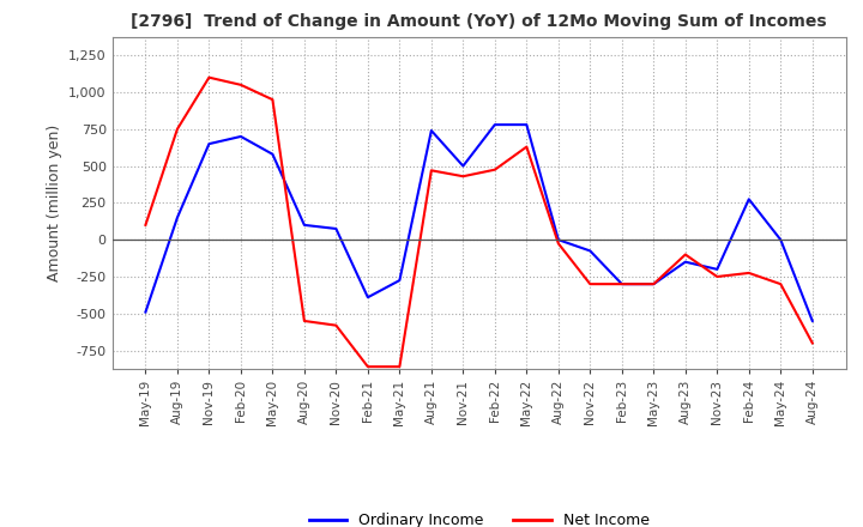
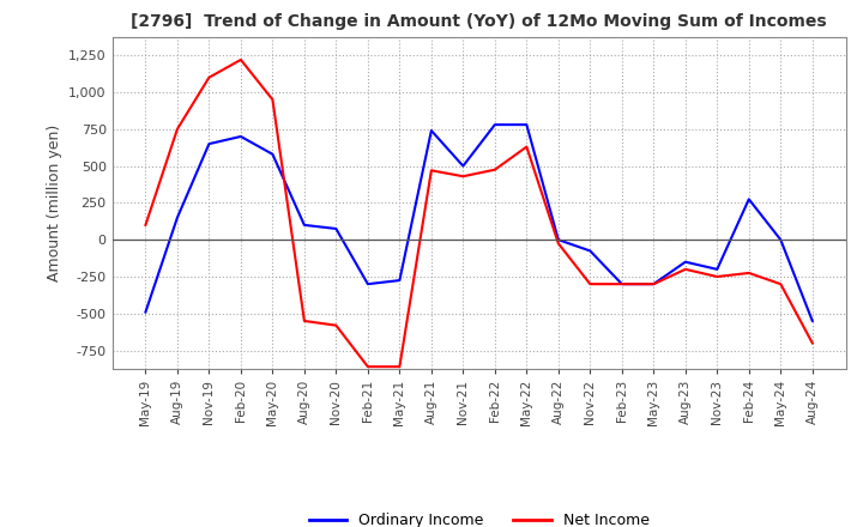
Net Income/Feb-20: 1,050 -> 1,220
Ordinary Income/Feb-21: -390 -> -300
Net Income/Aug-23: -100 -> -200
